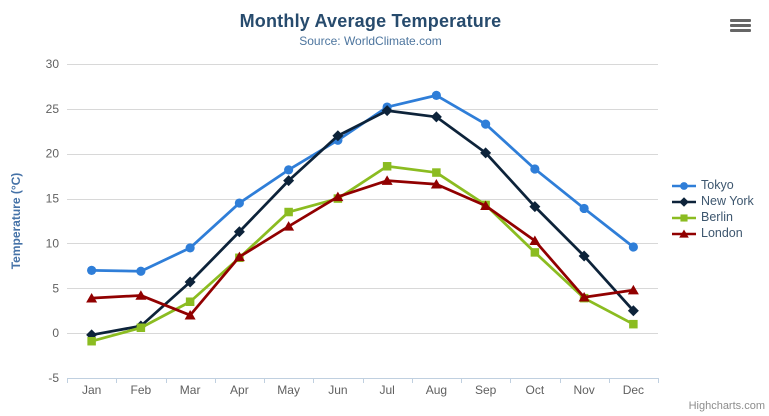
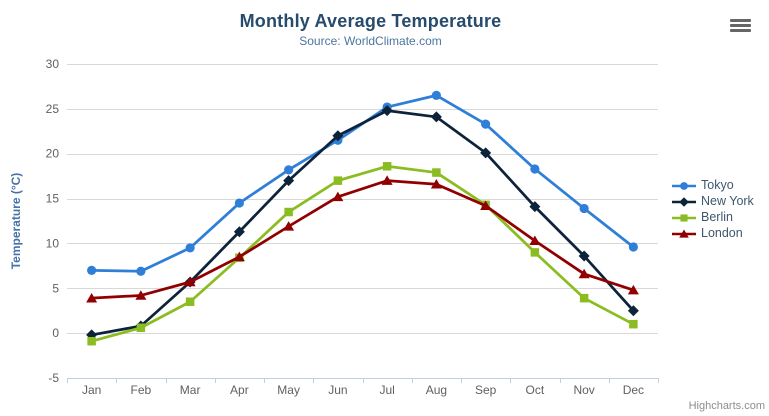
London/Mar: 2 -> 6
Berlin/Jun: 15 -> 17
London/Nov: 4 -> 7
